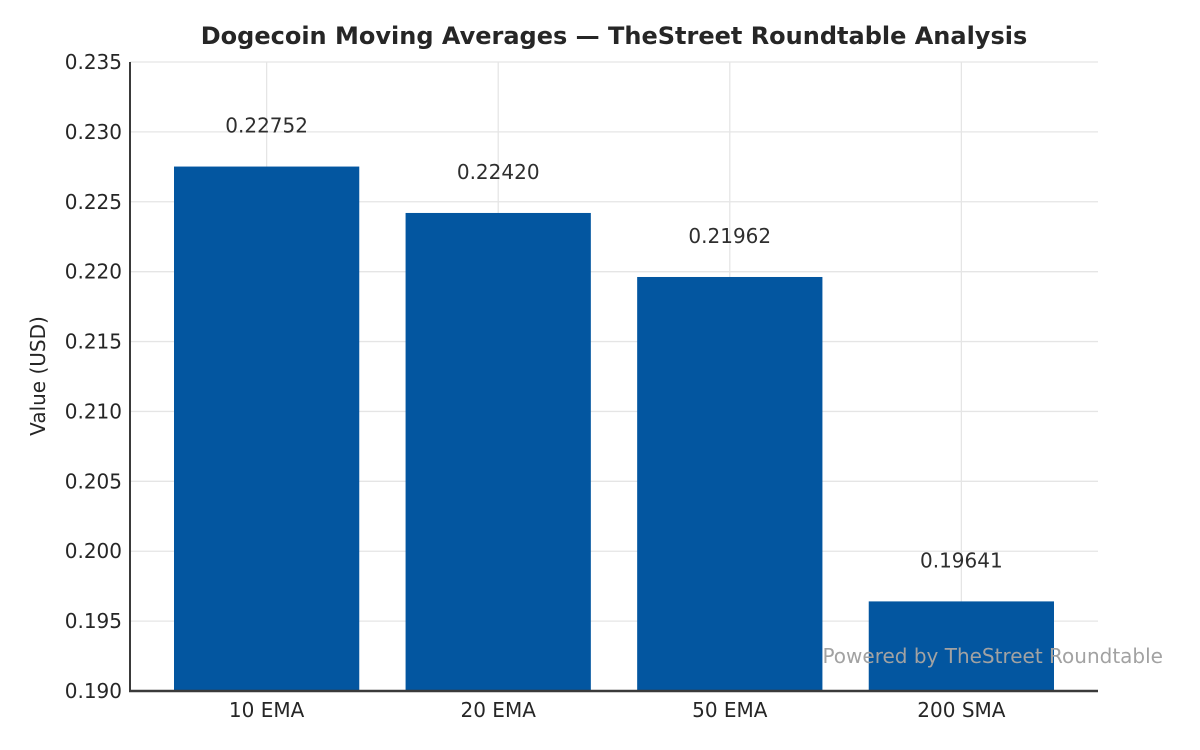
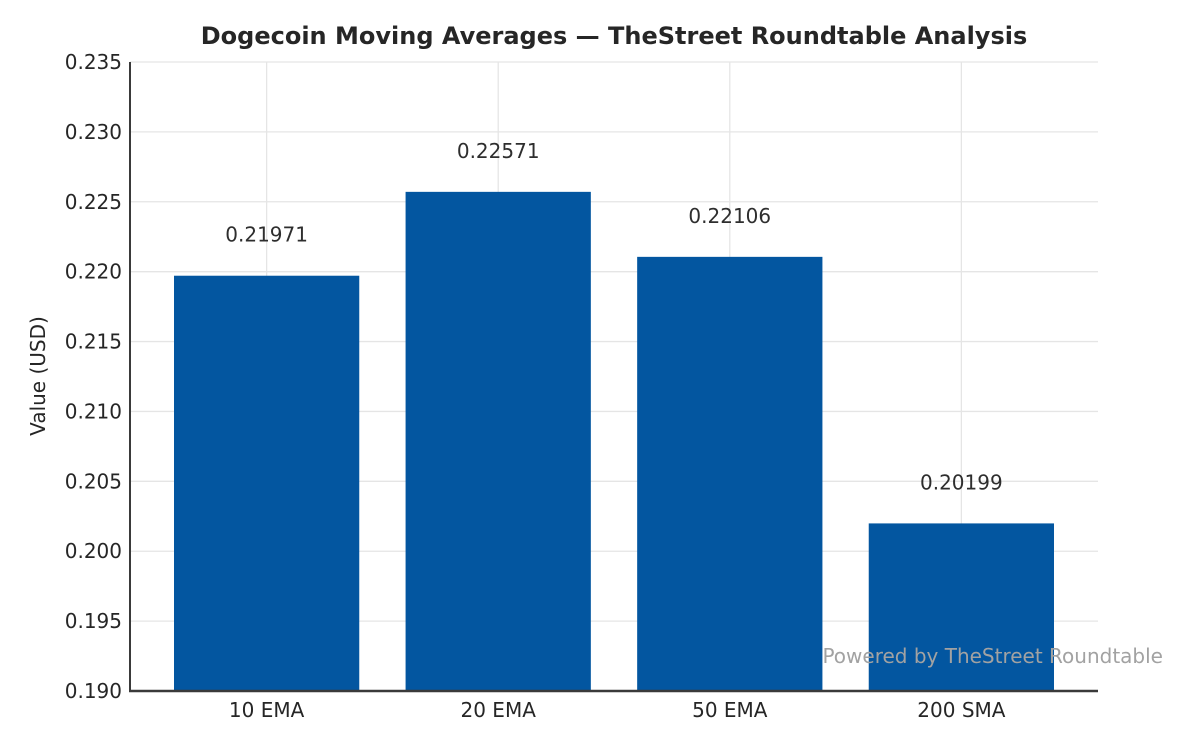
10 EMA: 0.22752 -> 0.21971
20 EMA: 0.22420 -> 0.22571
50 EMA: 0.21962 -> 0.22106
200 SMA: 0.19641 -> 0.20199
